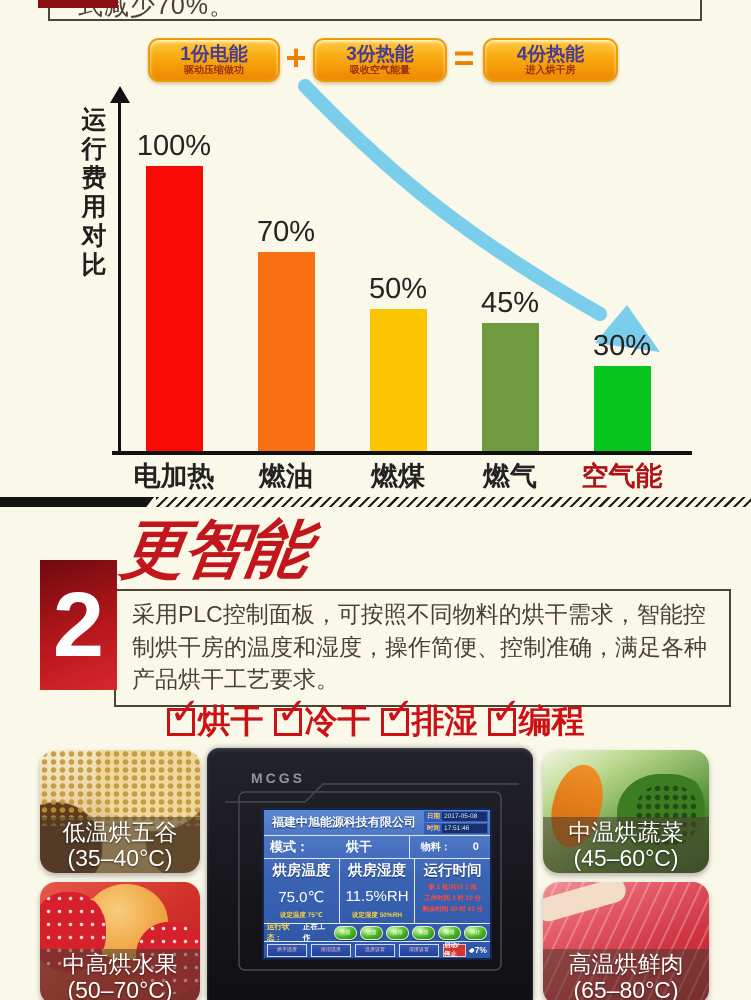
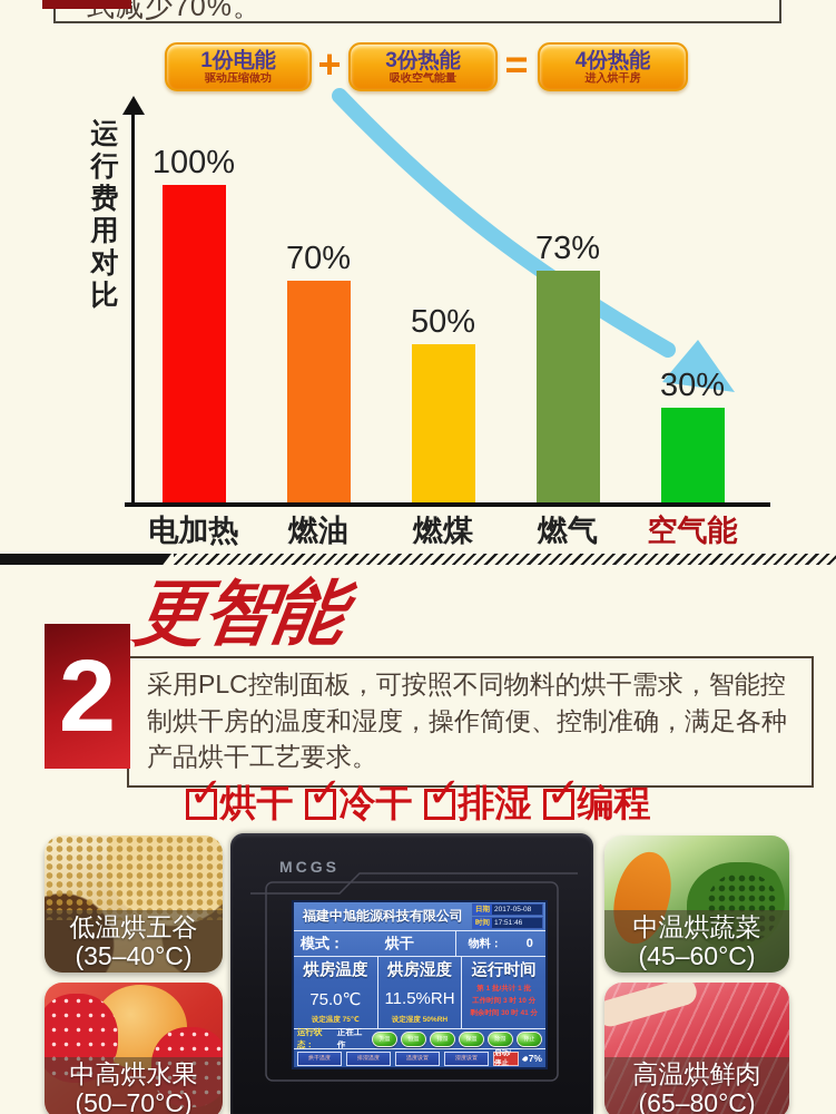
燃气: 45% -> 73%
